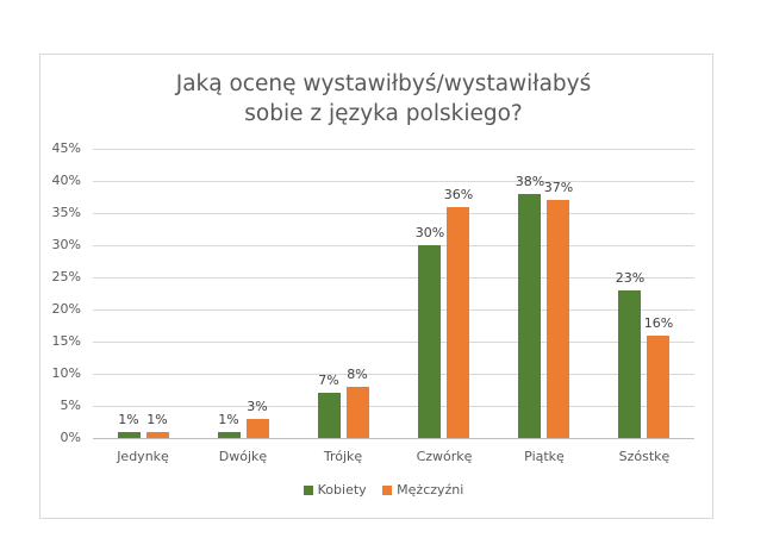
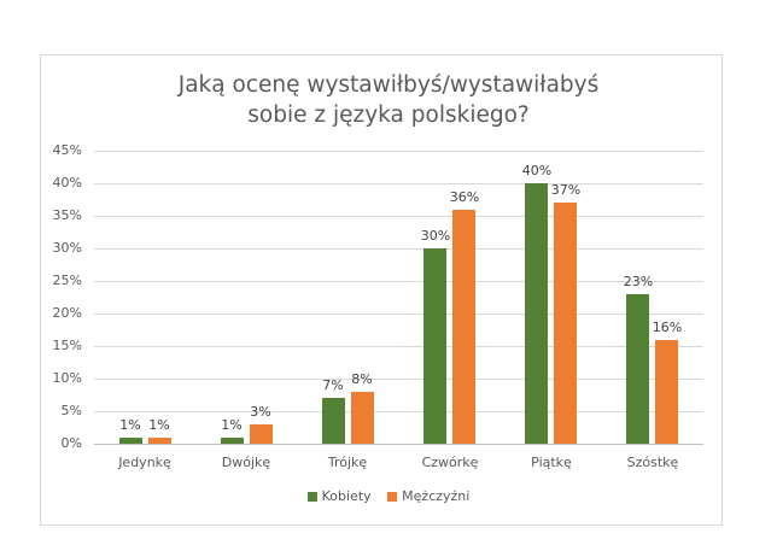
Kobiety/Piątkę: 38% -> 40%
